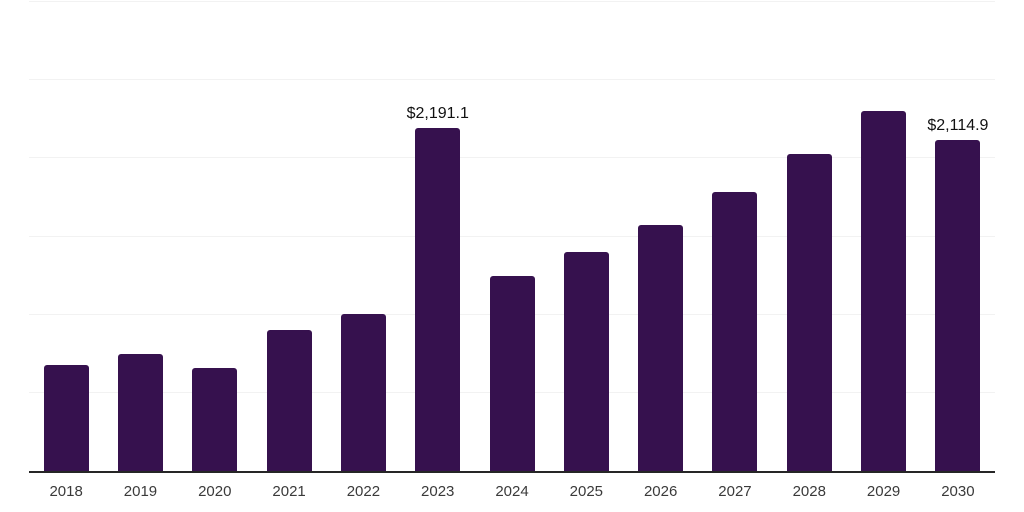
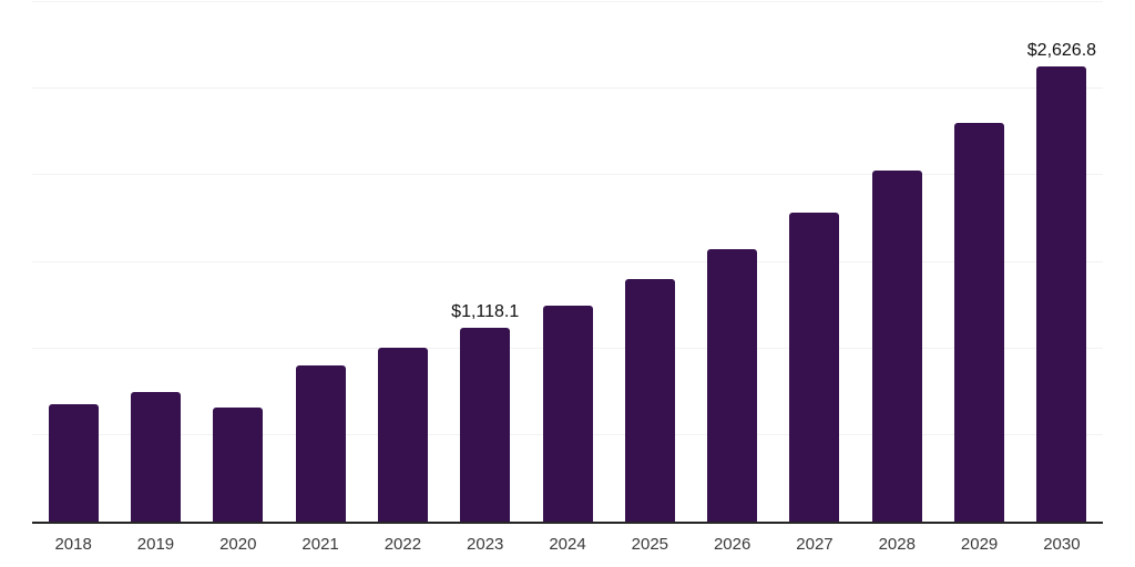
2023: $2,191.1 -> $1,118.1
2030: $2,114.9 -> $2,626.8
